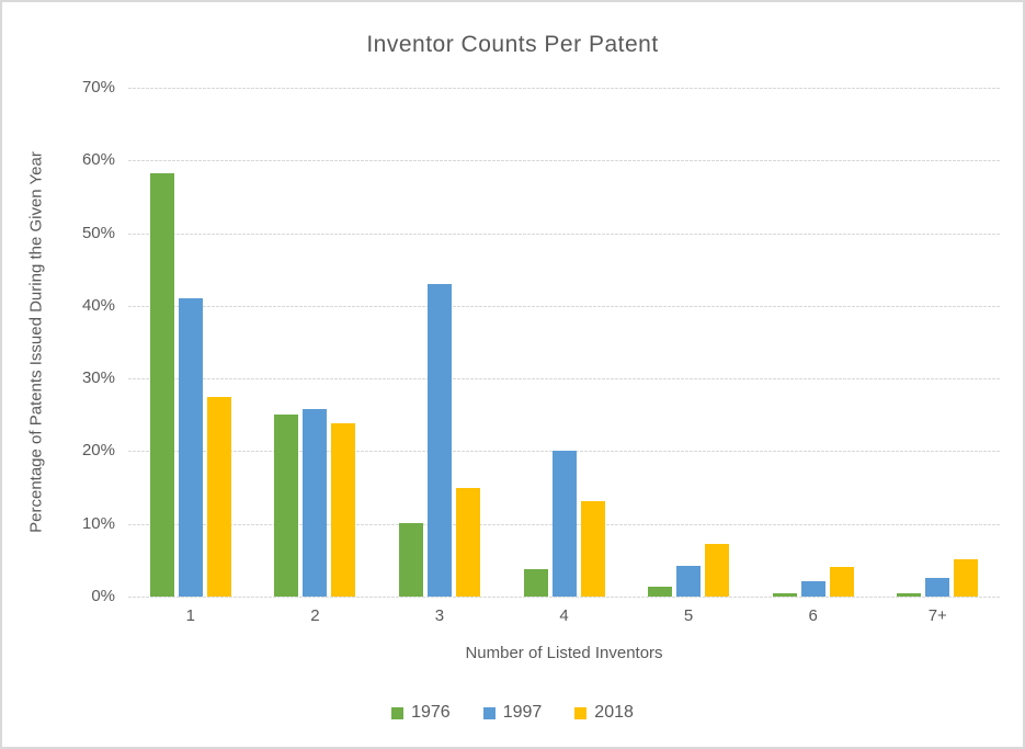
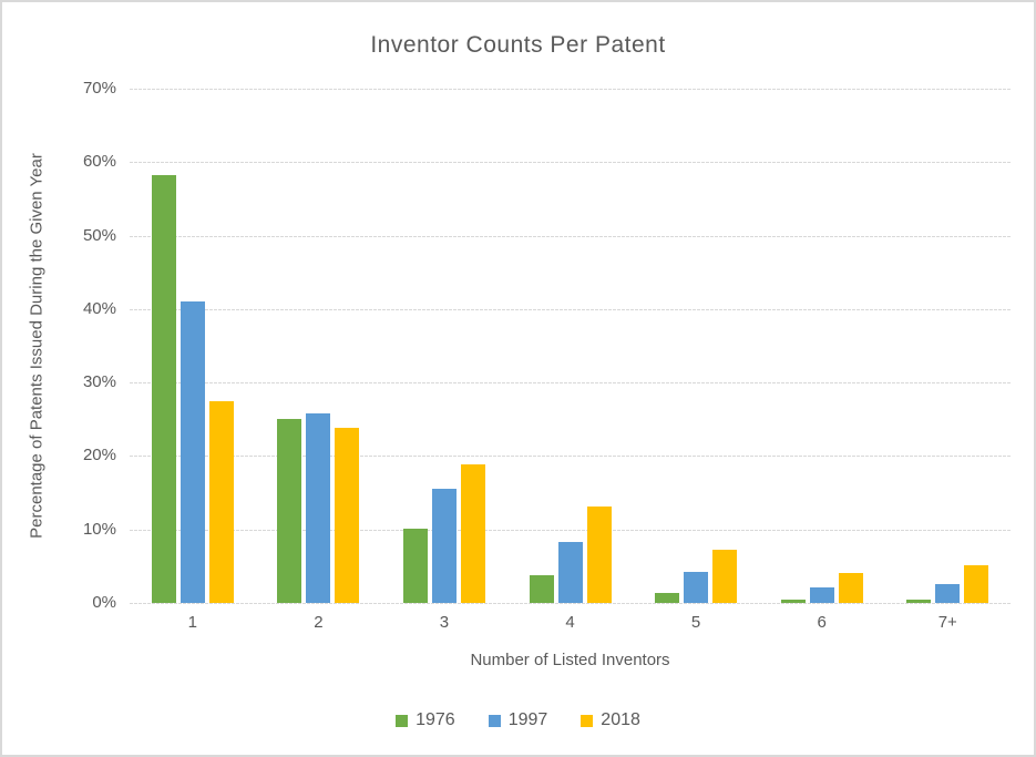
1997/3: 43% -> 16%
2018/3: 15% -> 19%
1997/4: 20% -> 8%
